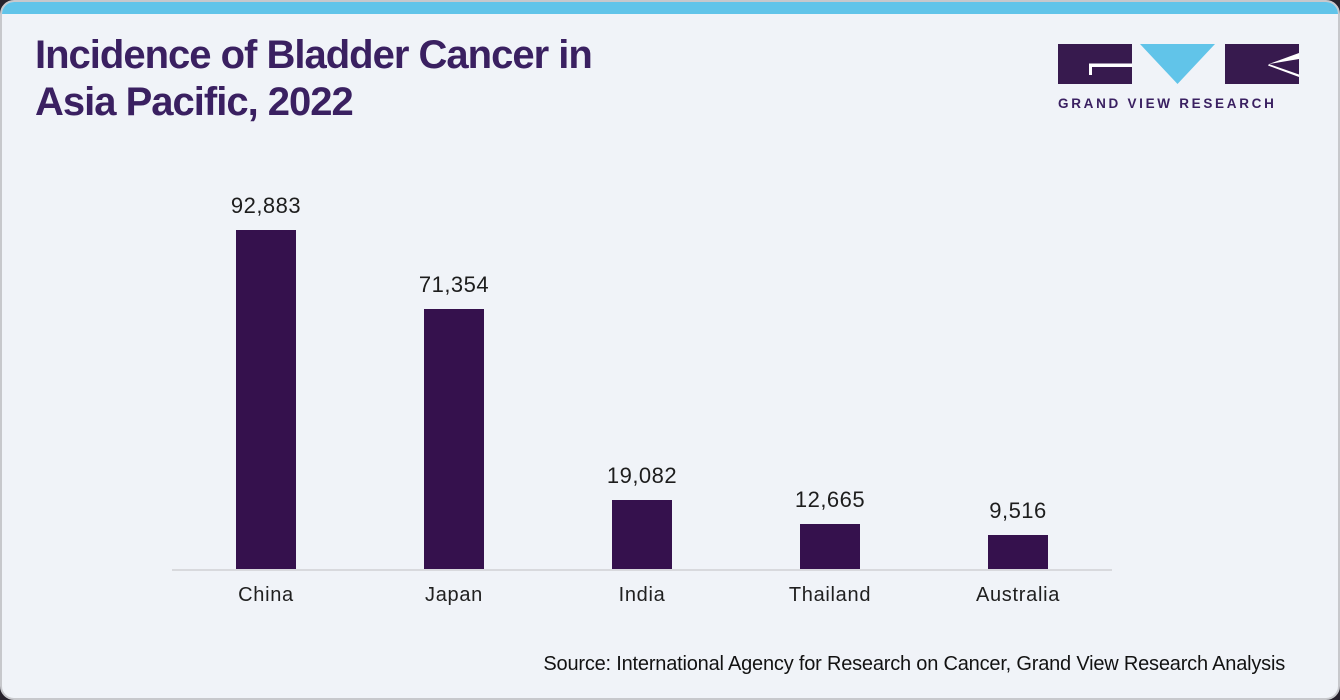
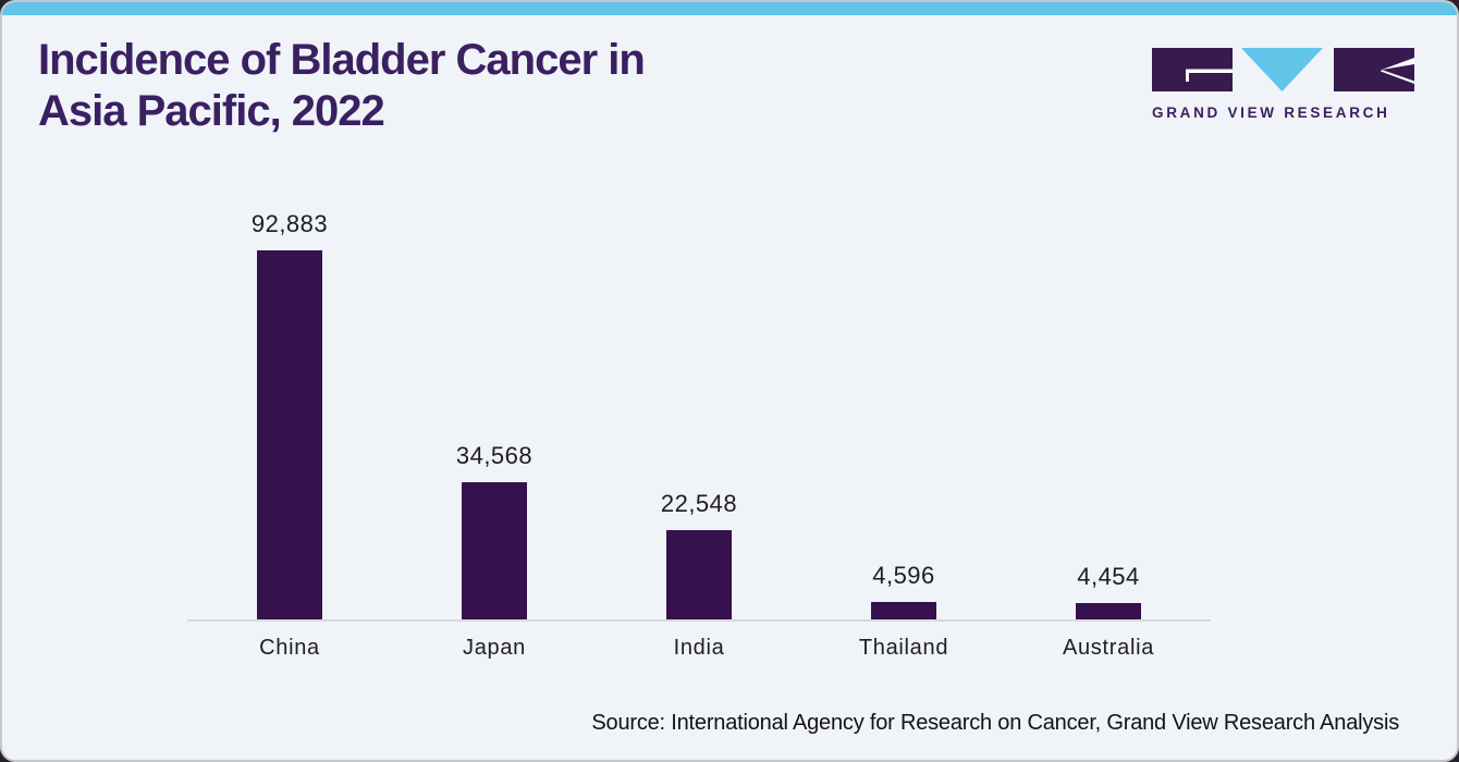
Japan: 71,354 -> 34,568
India: 19,082 -> 22,548
Thailand: 12,665 -> 4,596
Australia: 9,516 -> 4,454
